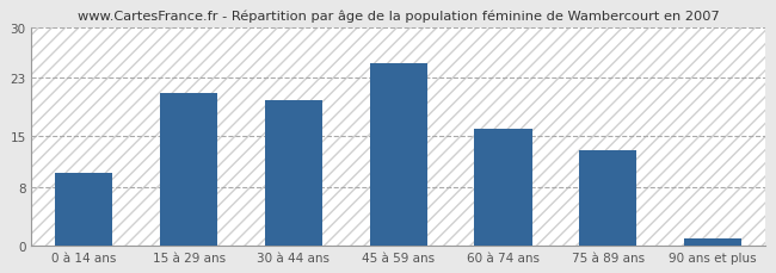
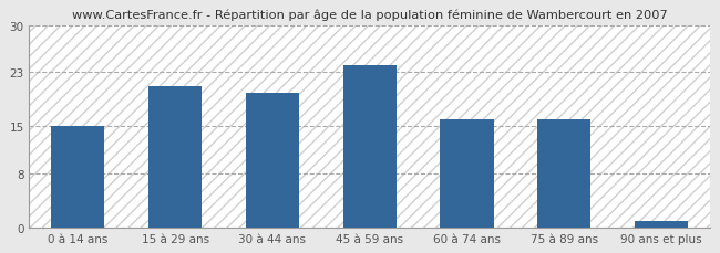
0 à 14 ans: 10 -> 15
45 à 59 ans: 25 -> 24
75 à 89 ans: 13 -> 16
